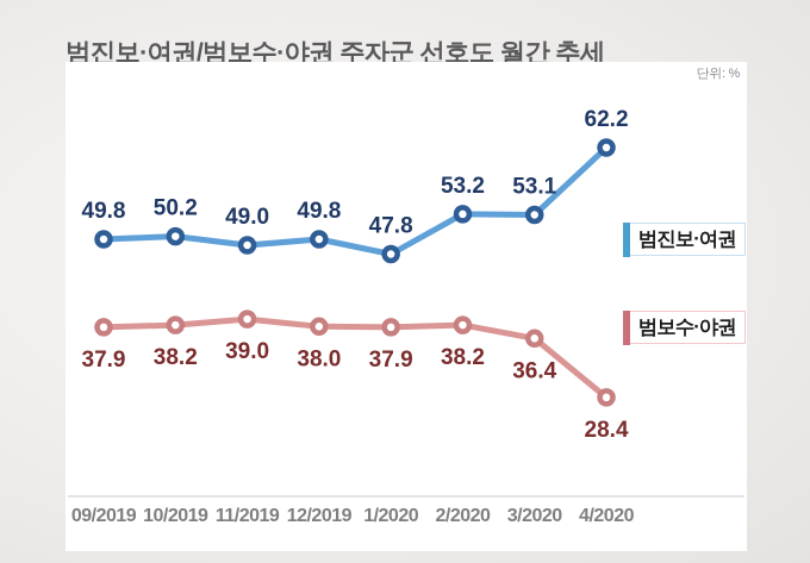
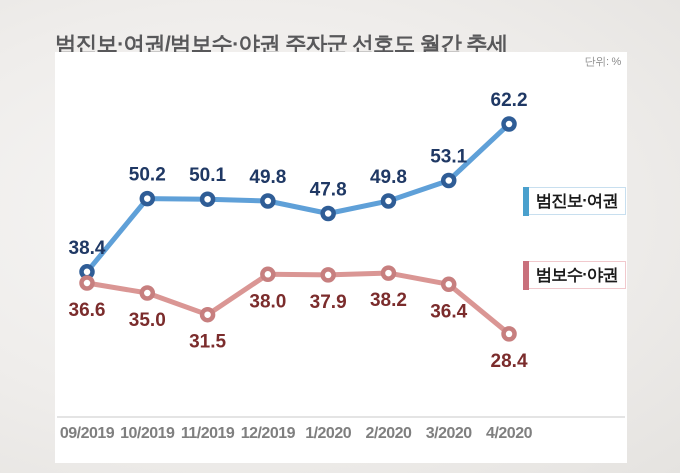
범진보·여권/09/2019: 49.8 -> 38.4
범보수·야권/09/2019: 37.9 -> 36.6
범보수·야권/10/2019: 38.2 -> 35.0
범진보·여권/11/2019: 49.0 -> 50.1
범보수·야권/11/2019: 39.0 -> 31.5
범진보·여권/2/2020: 53.2 -> 49.8
